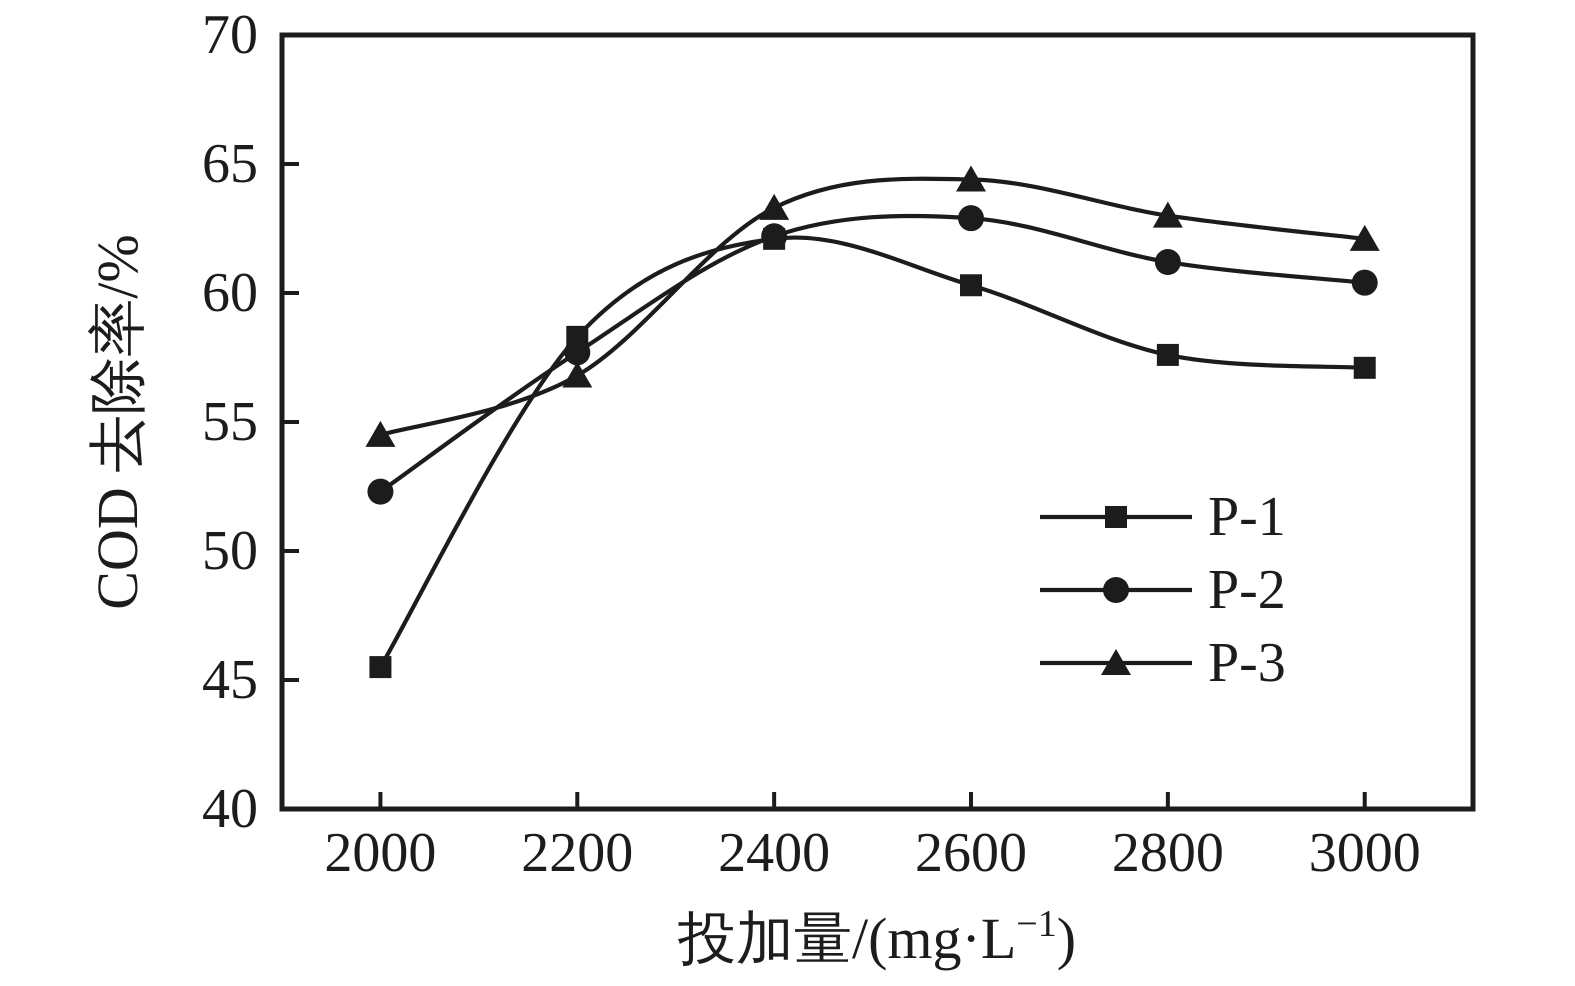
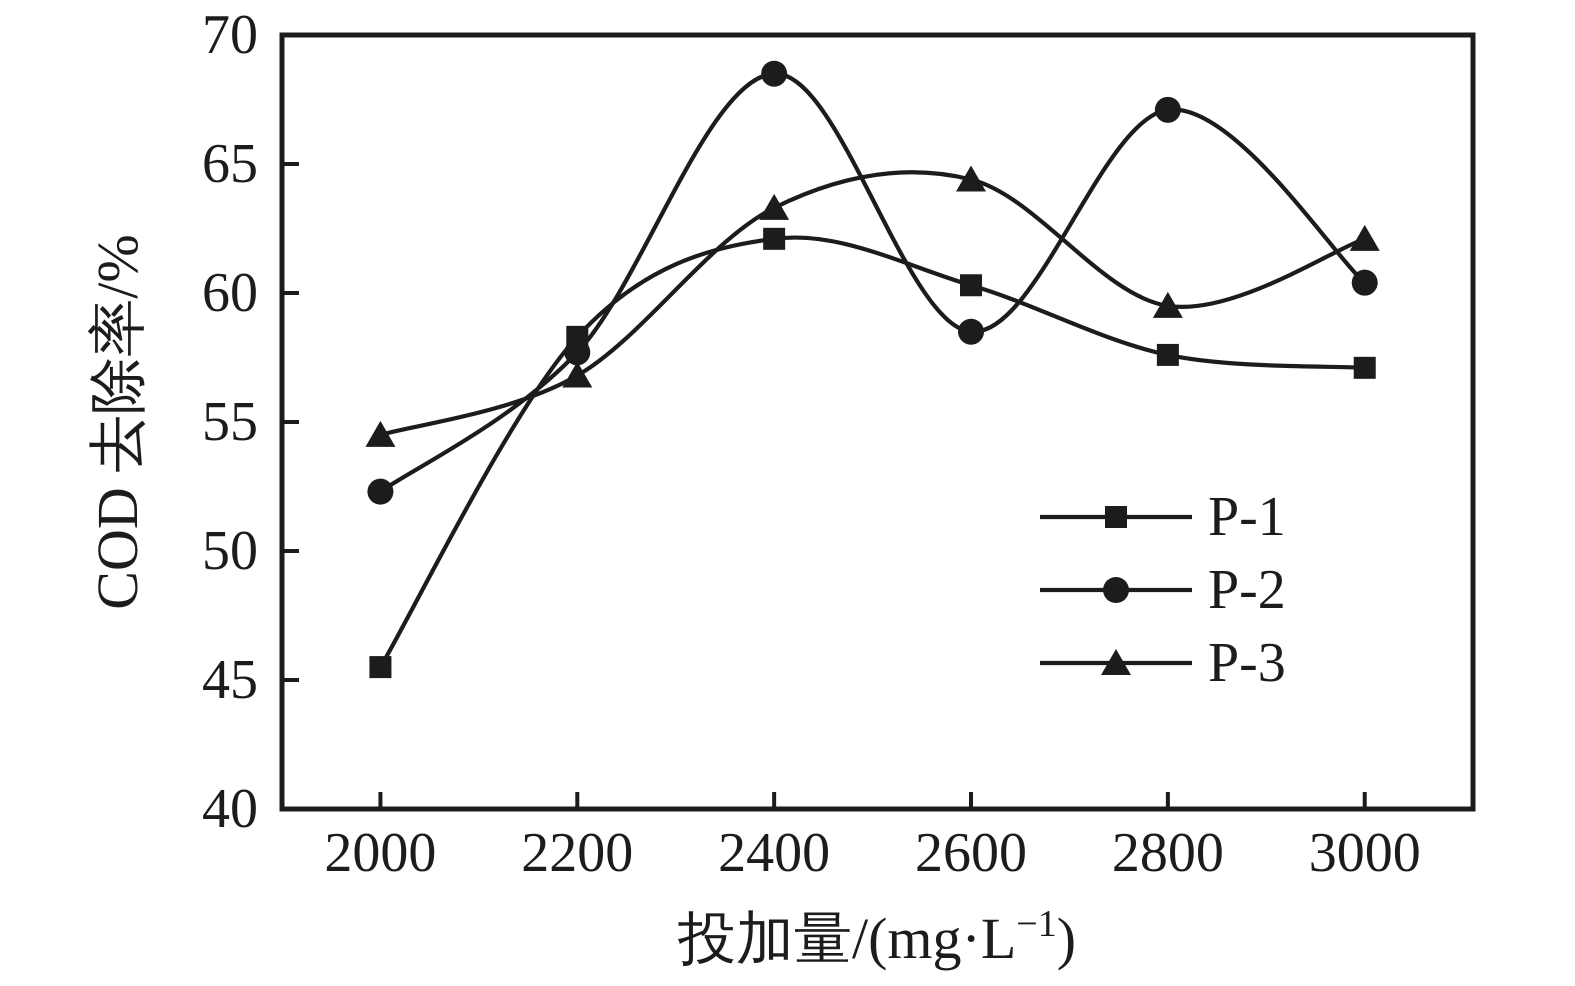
P-2/2400: 62.2 -> 68.5
P-2/2600: 62.9 -> 58.5
P-2/2800: 61.2 -> 67.1
P-3/2800: 63.0 -> 59.5
